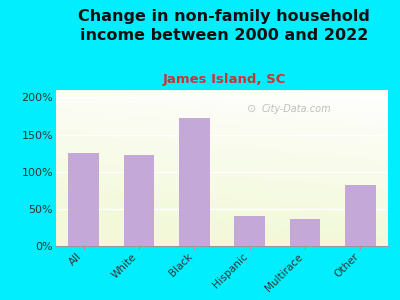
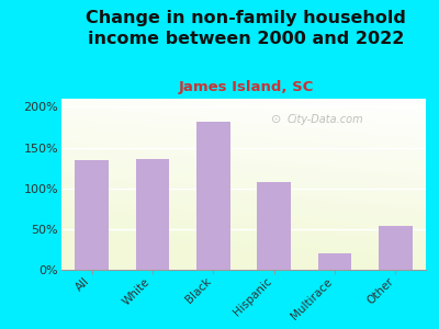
All: 125% -> 134%
White: 122% -> 136%
Black: 172% -> 182%
Hispanic: 40% -> 108%
Multirace: 36% -> 20%
Other: 82% -> 54%
